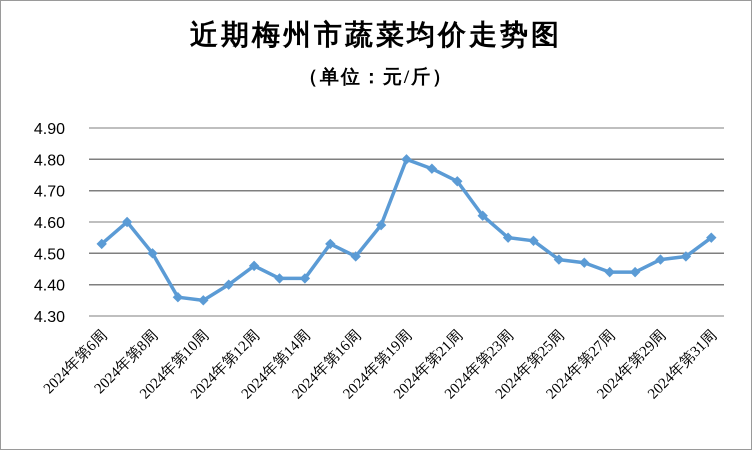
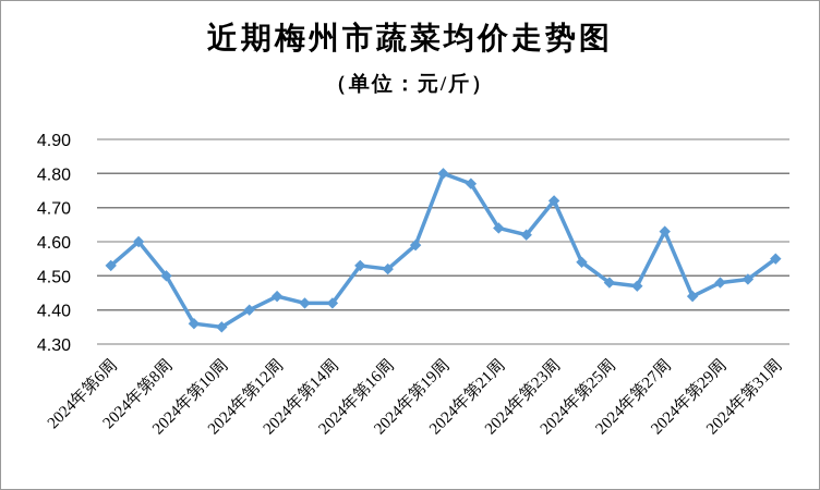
2024年第12周: 4.46 -> 4.44
2024年第16周: 4.49 -> 4.52
2024年第21周: 4.73 -> 4.64
2024年第23周: 4.55 -> 4.72
2024年第27周: 4.44 -> 4.63
